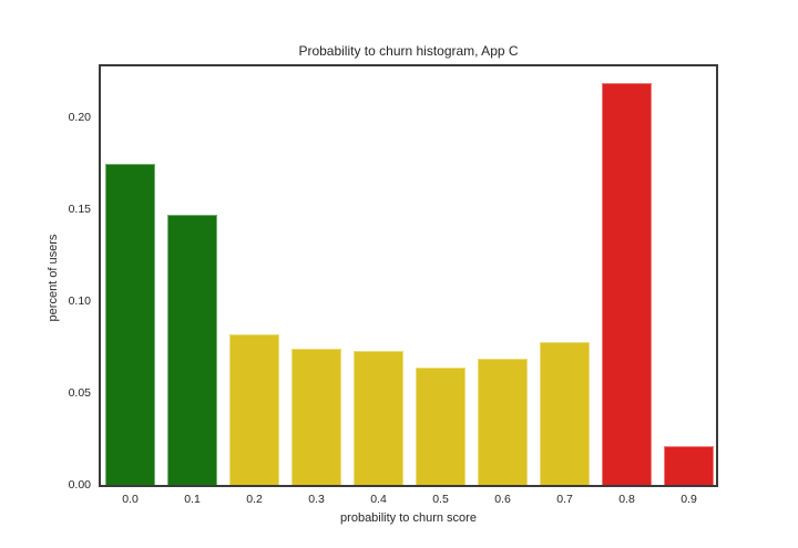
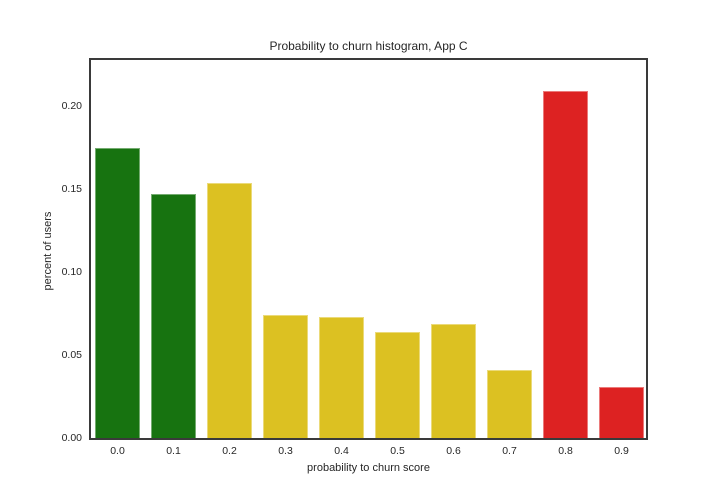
0.2: 0.082 -> 0.154
0.7: 0.078 -> 0.041
0.8: 0.219 -> 0.209
0.9: 0.021 -> 0.031
